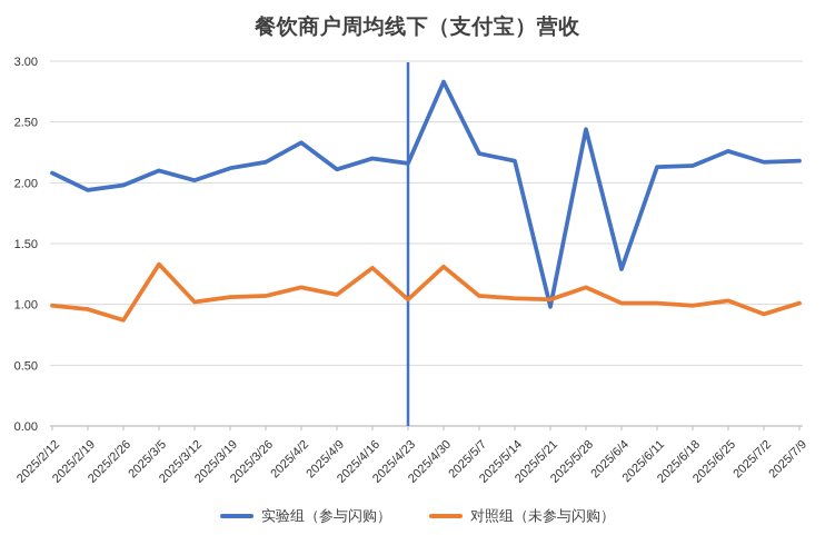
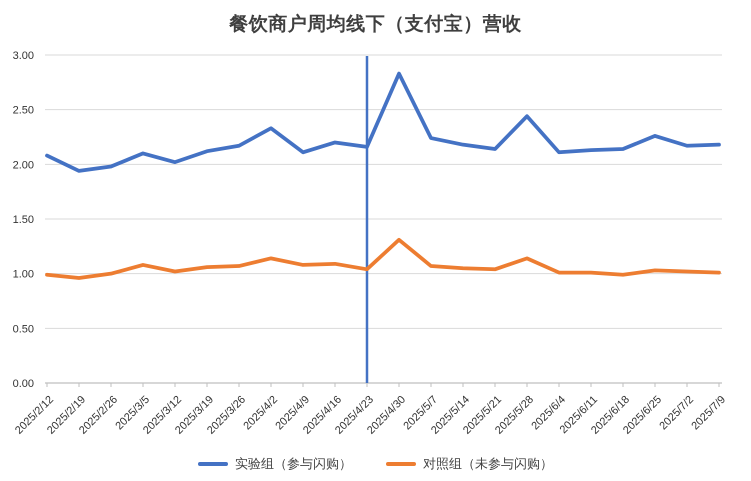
对照组（未参与闪购）/2025/2/26: 0.87 -> 1.00
对照组（未参与闪购）/2025/3/5: 1.33 -> 1.08
对照组（未参与闪购）/2025/4/16: 1.30 -> 1.09
实验组（参与闪购）/2025/5/21: 0.98 -> 2.14
实验组（参与闪购）/2025/6/4: 1.29 -> 2.11
对照组（未参与闪购）/2025/7/2: 0.92 -> 1.02
